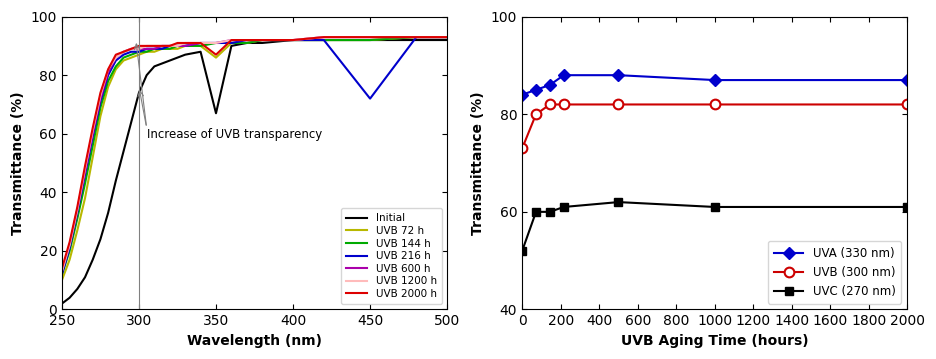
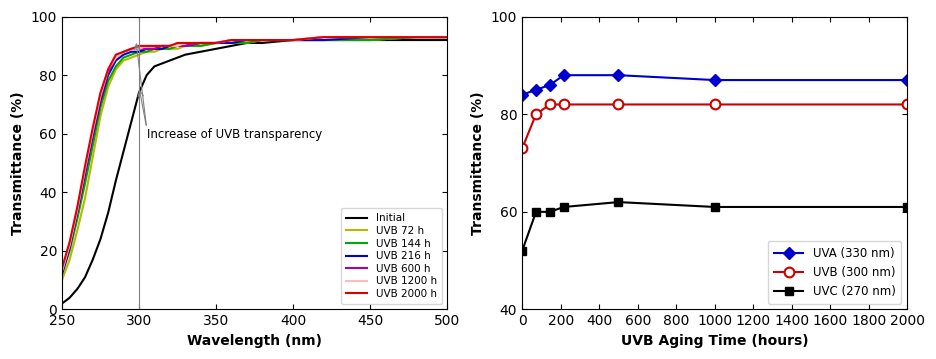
Initial/350: 67 -> 89
UVB 72 h/350: 86 -> 91
UVB 2000 h/350: 87 -> 91
UVB 216 h/450: 72 -> 93
